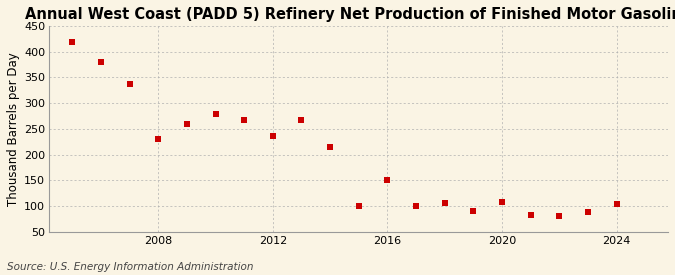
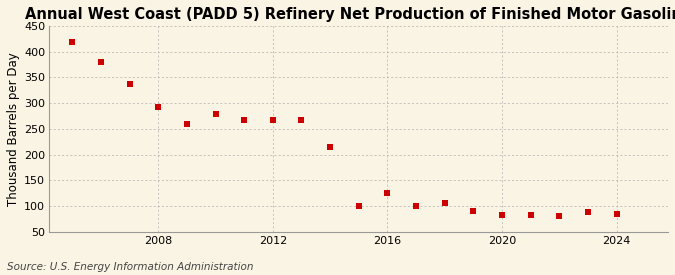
2008: 230 -> 293
2012: 236 -> 267
2016: 150 -> 125
2020: 108 -> 83
2024: 104 -> 85
